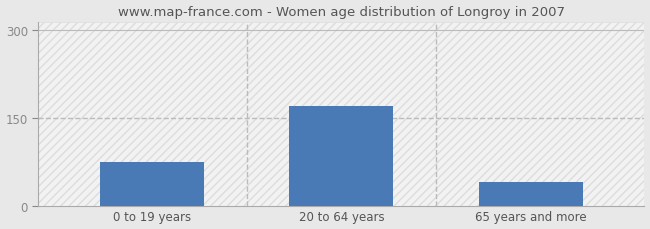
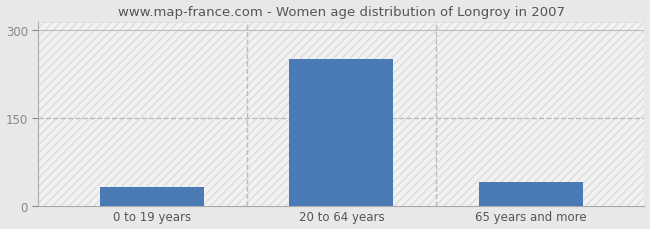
0 to 19 years: 75 -> 32
20 to 64 years: 170 -> 250
